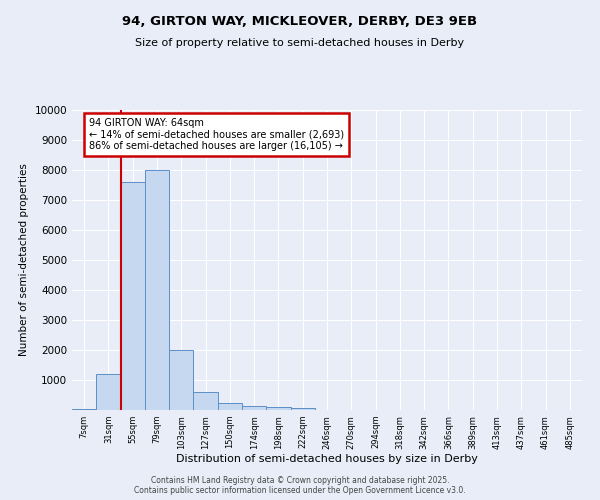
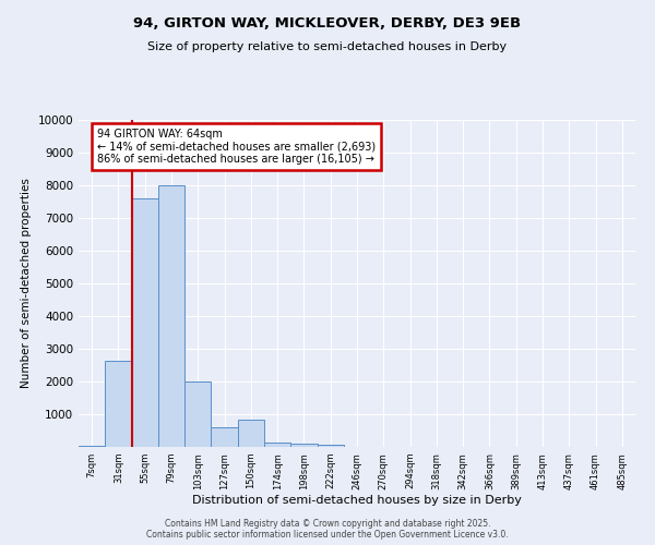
31sqm: 1200 -> 2650
150sqm: 250 -> 850
